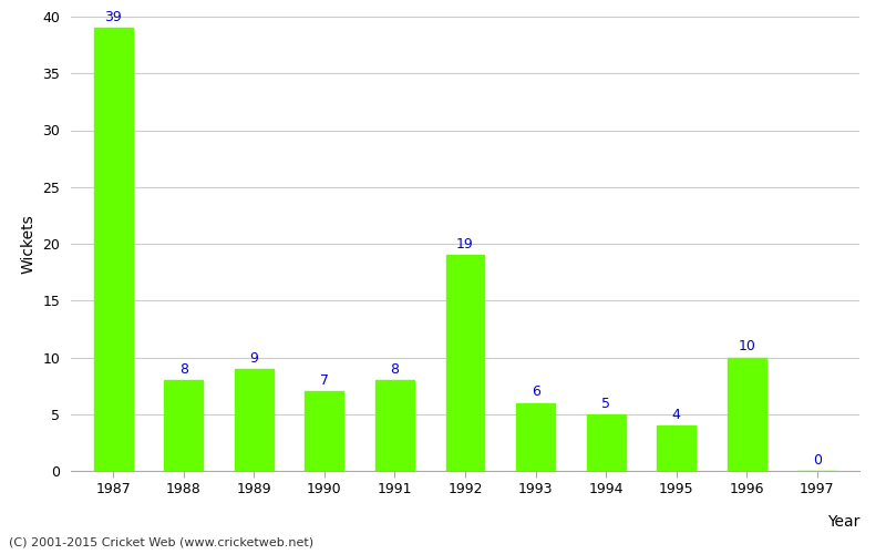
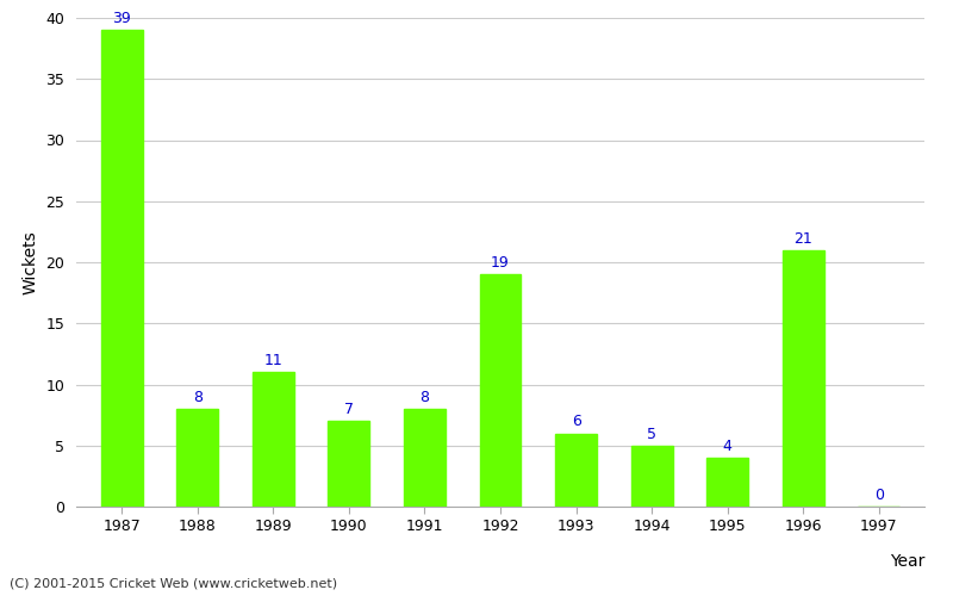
1989: 9 -> 11
1996: 10 -> 21
